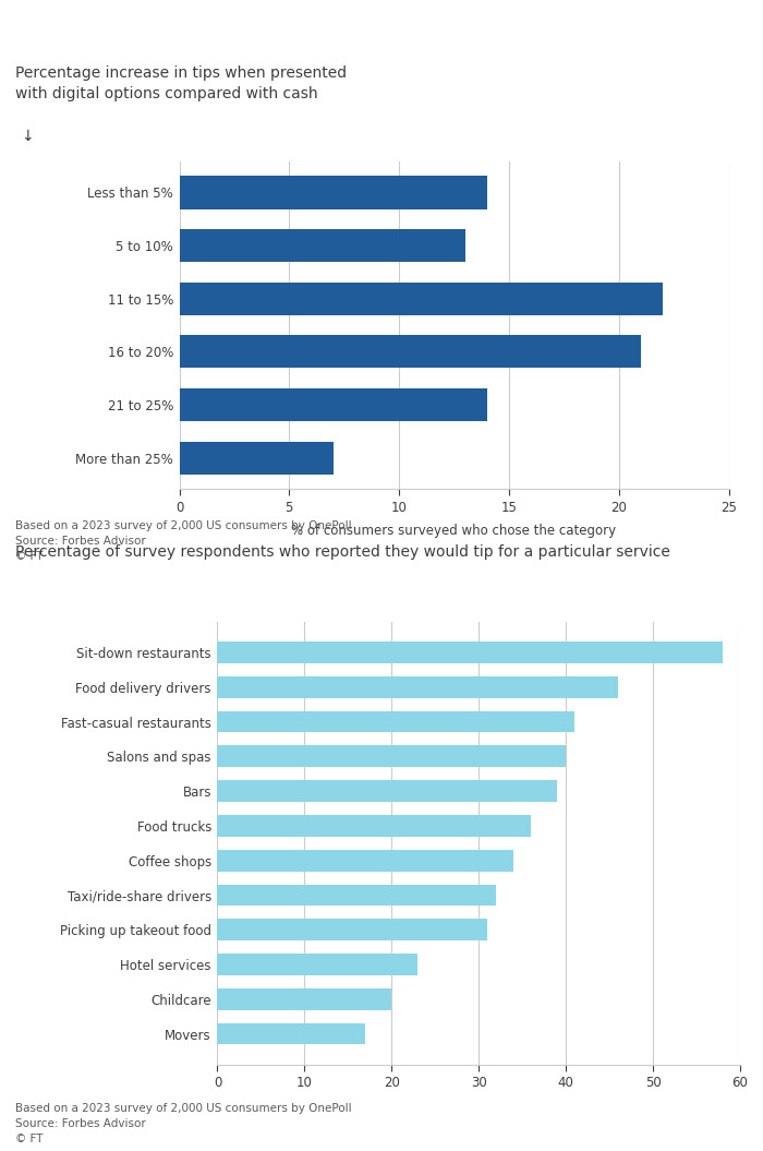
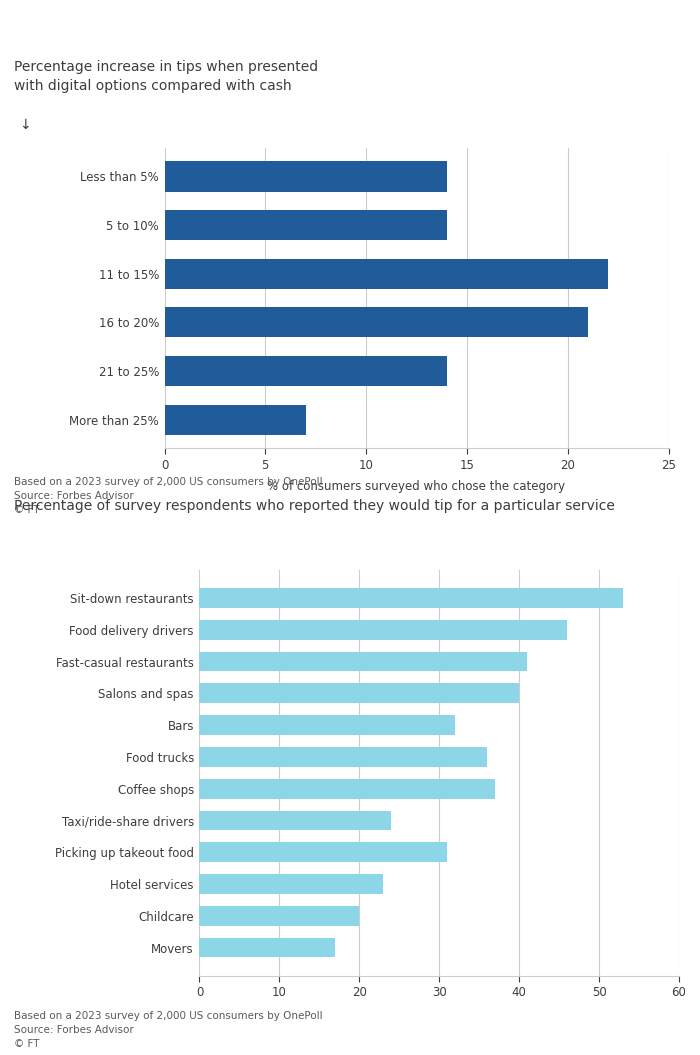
5 to 10%: 13 -> 14
Sit-down restaurants: 58 -> 53
Bars: 39 -> 32
Coffee shops: 34 -> 37
Taxi/ride-share drivers: 32 -> 24
